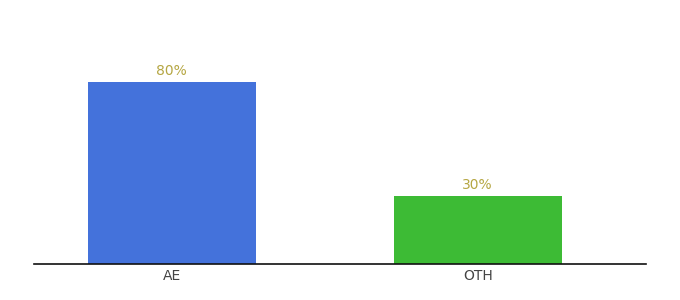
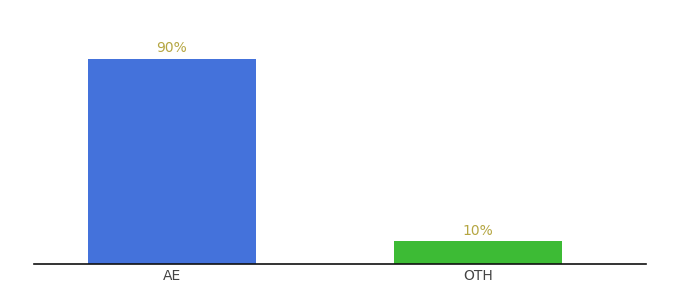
AE: 80% -> 90%
OTH: 30% -> 10%
